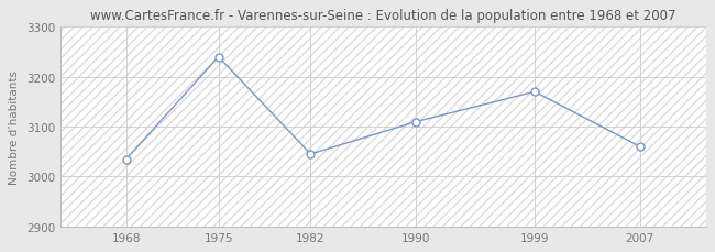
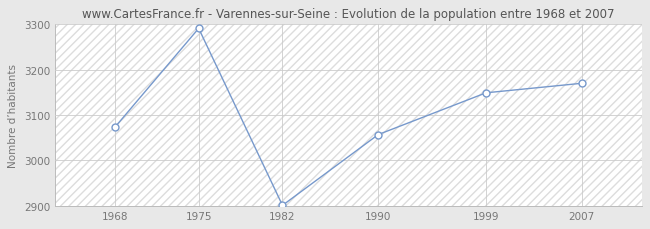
1968: 3035 -> 3073
1975: 3240 -> 3291
1982: 3045 -> 2901
1990: 3110 -> 3057
1999: 3170 -> 3149
2007: 3060 -> 3170
